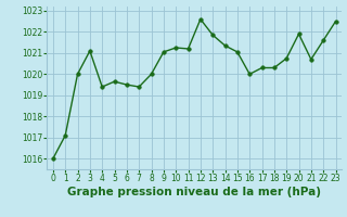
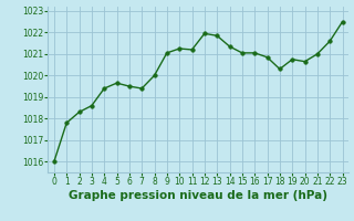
1: 1017.1 -> 1017.8
2: 1020.0 -> 1018.3
3: 1021.1 -> 1018.6
12: 1022.6 -> 1022.0
16: 1020.0 -> 1021.0
17: 1020.3 -> 1020.9
20: 1021.9 -> 1020.6
21: 1020.7 -> 1021.0
